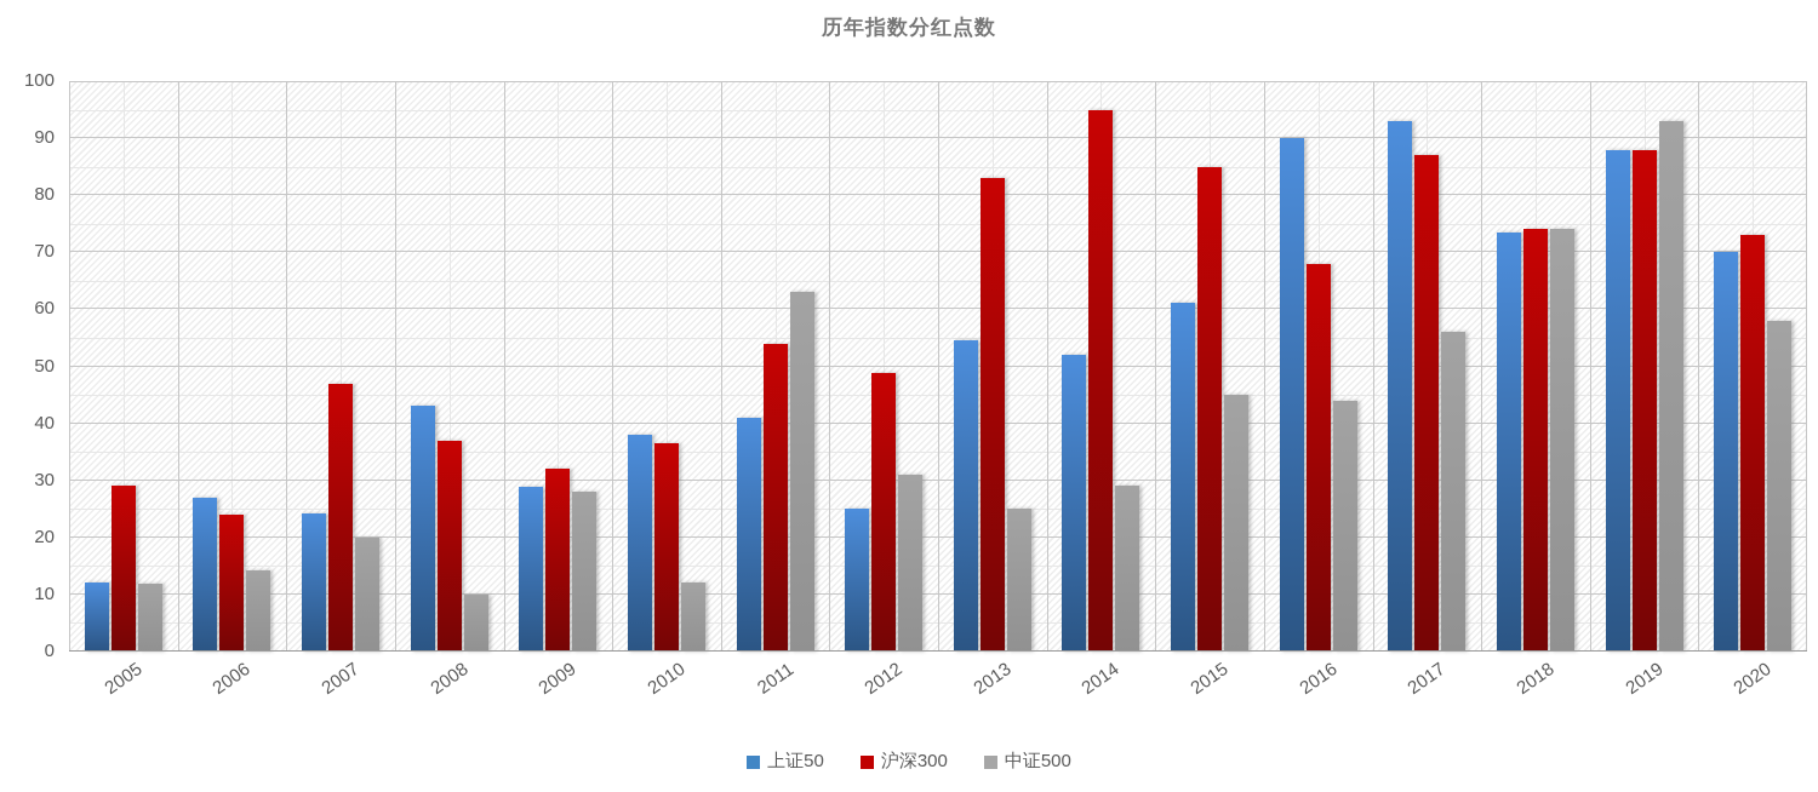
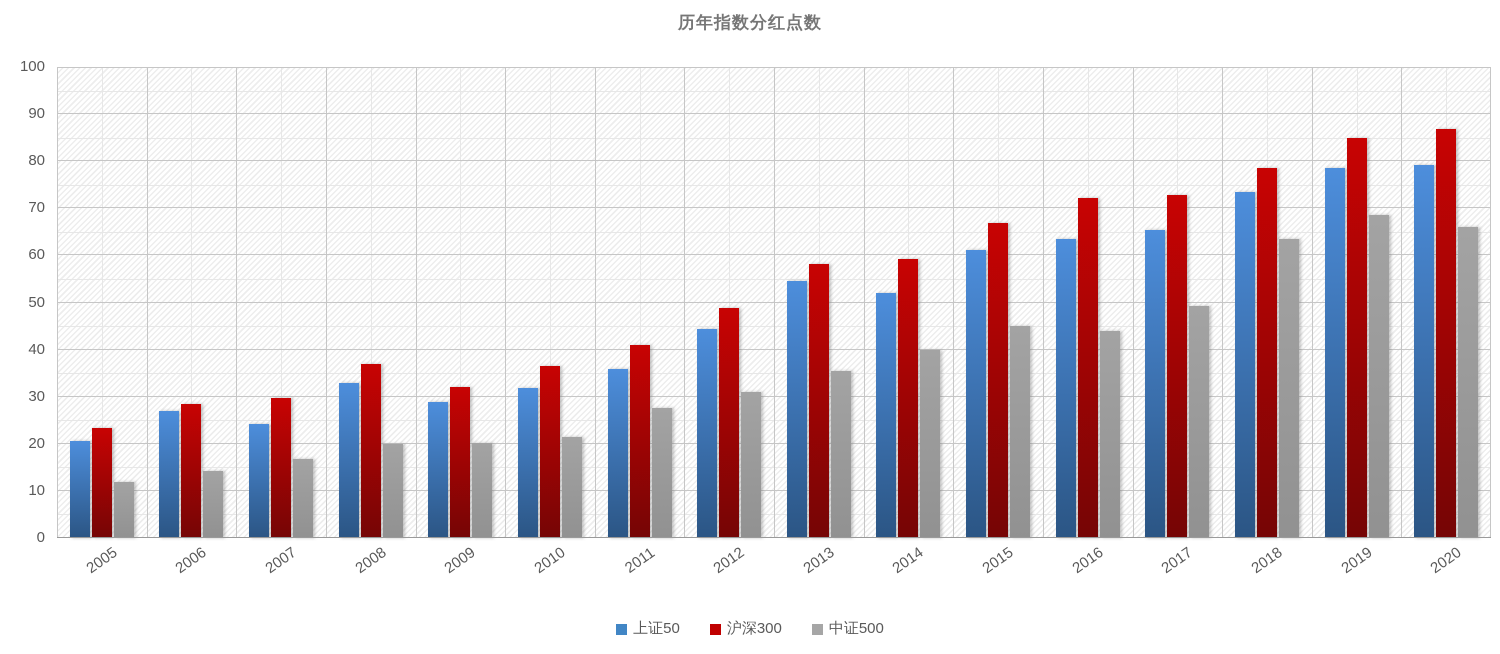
上证50/2005: 12 -> 21
沪深300/2005: 29 -> 23
沪深300/2006: 24 -> 28
沪深300/2007: 47 -> 30
中证500/2007: 20 -> 17
上证50/2008: 43 -> 33
中证500/2008: 10 -> 20
中证500/2009: 28 -> 20
上证50/2010: 38 -> 32
中证500/2010: 12 -> 22
上证50/2011: 41 -> 36
沪深300/2011: 54 -> 41
中证500/2011: 63 -> 28
上证50/2012: 25 -> 44
沪深300/2013: 83 -> 58
中证500/2013: 25 -> 35
沪深300/2014: 95 -> 59
中证500/2014: 29 -> 40
沪深300/2015: 85 -> 67
上证50/2016: 90 -> 63
沪深300/2016: 68 -> 72
上证50/2017: 93 -> 65
沪深300/2017: 87 -> 73
中证500/2017: 56 -> 49
沪深300/2018: 74 -> 78
中证500/2018: 74 -> 63
上证50/2019: 88 -> 79
沪深300/2019: 88 -> 85
中证500/2019: 93 -> 68
上证50/2020: 70 -> 79
沪深300/2020: 73 -> 87
中证500/2020: 58 -> 66
